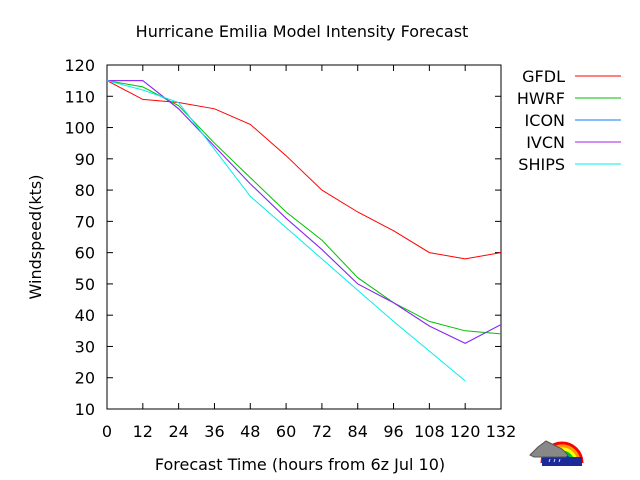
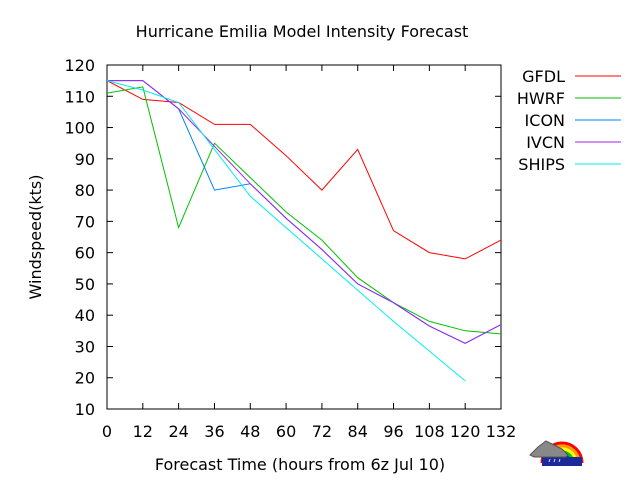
HWRF/0: 115 -> 111
HWRF/24: 107 -> 68
GFDL/36: 106 -> 101
ICON/36: 94 -> 80
GFDL/84: 73 -> 93
GFDL/132: 60 -> 64
